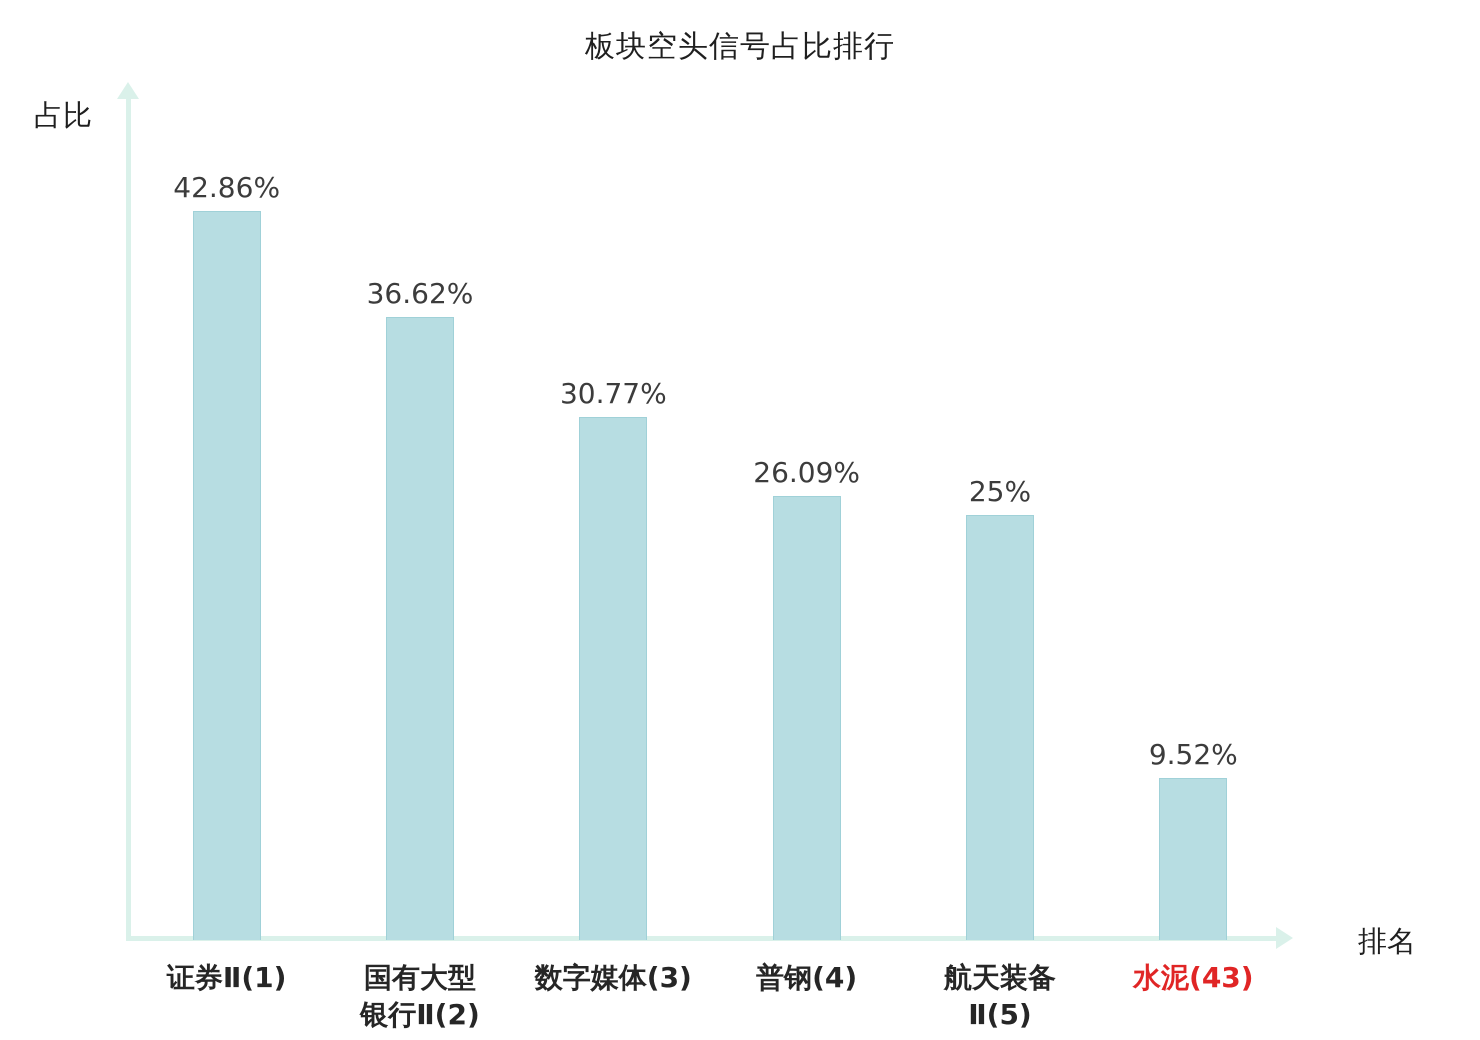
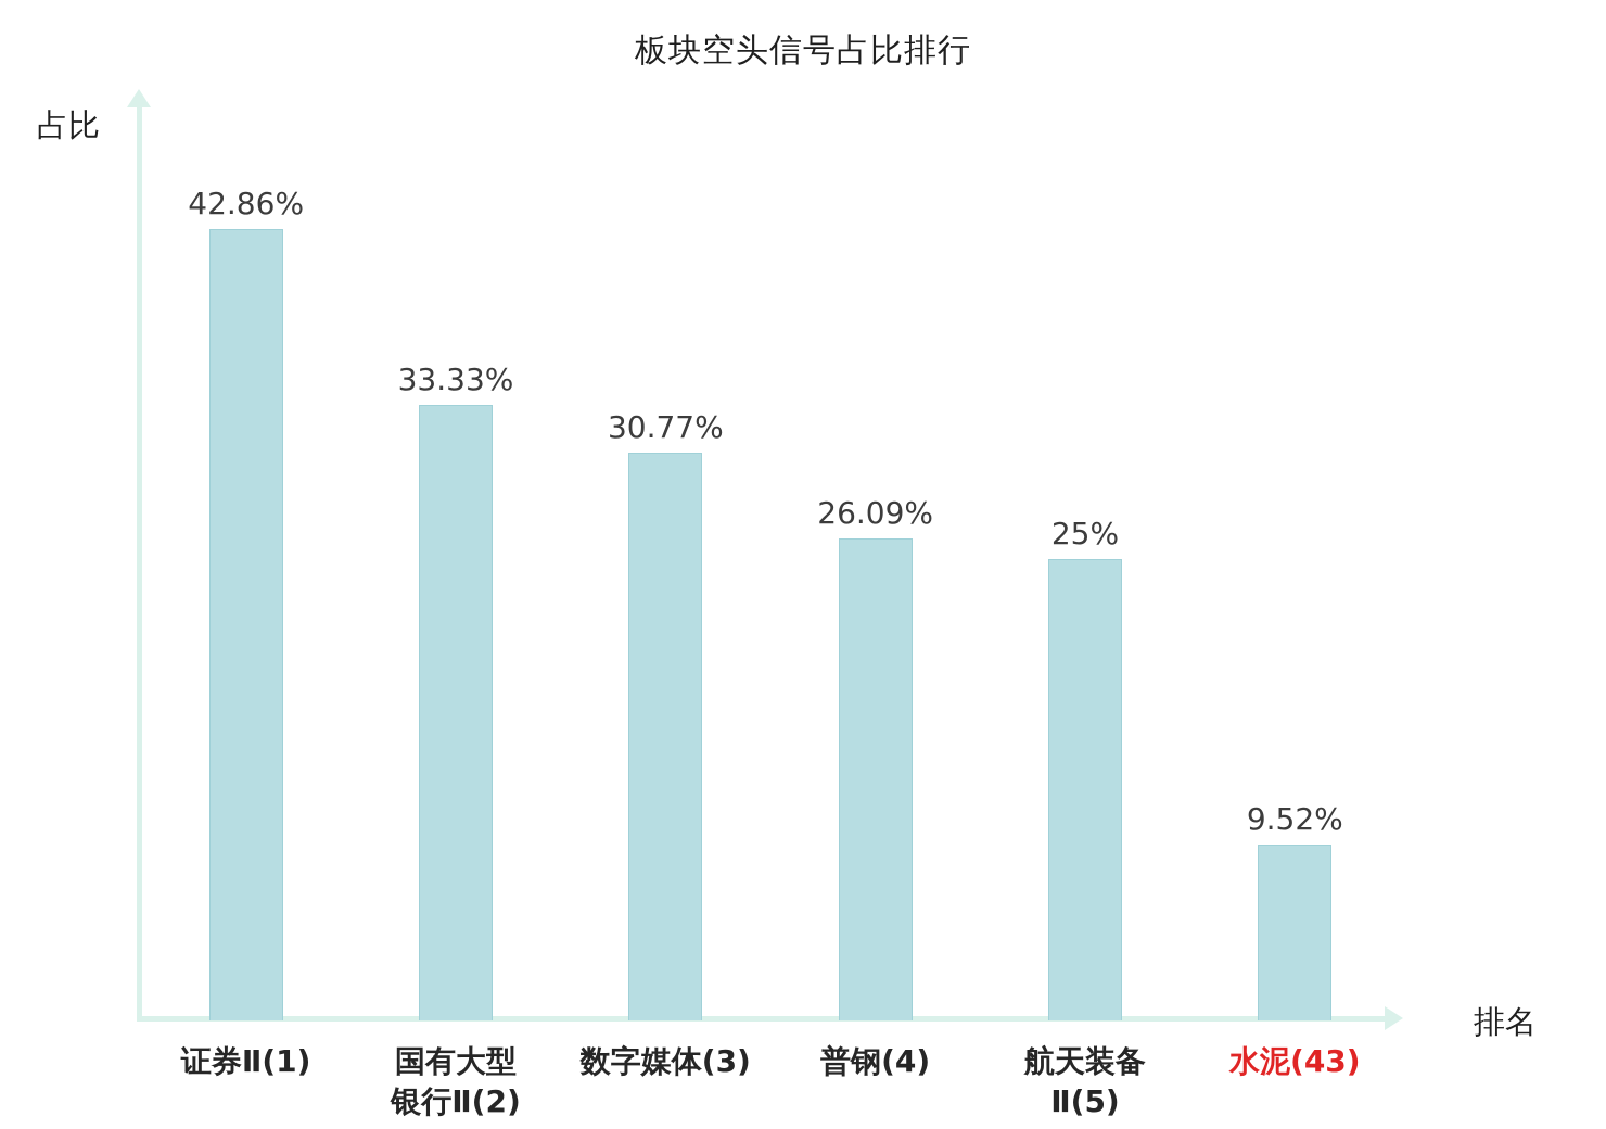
国有大型 银行Ⅱ(2): 36.62% -> 33.33%
